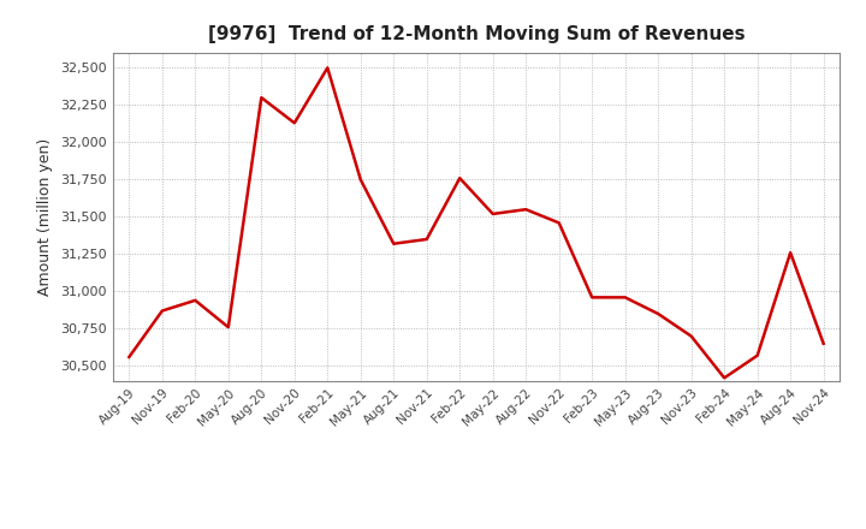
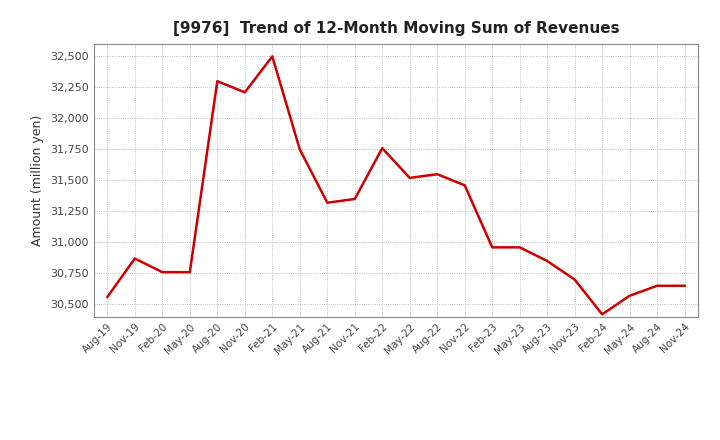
Feb-20: 30,940 -> 30,760
Nov-20: 32,130 -> 32,210
Aug-24: 31,260 -> 30,650
